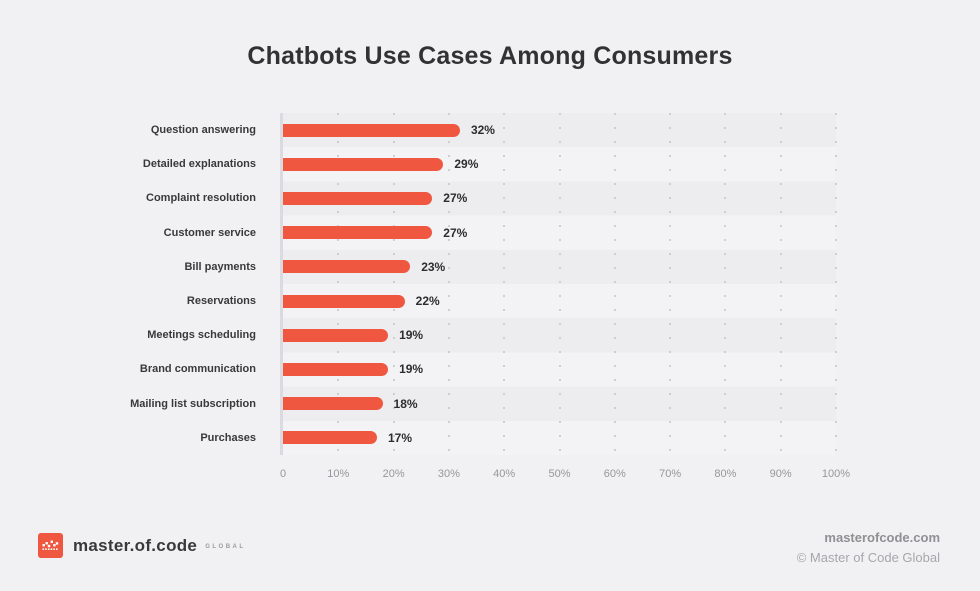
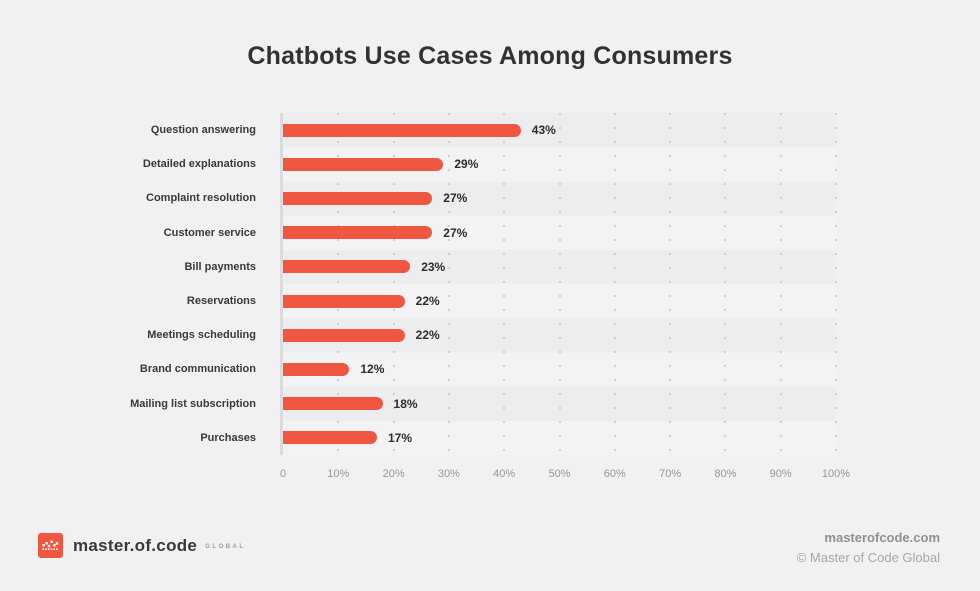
Question answering: 32% -> 43%
Meetings scheduling: 19% -> 22%
Brand communication: 19% -> 12%
